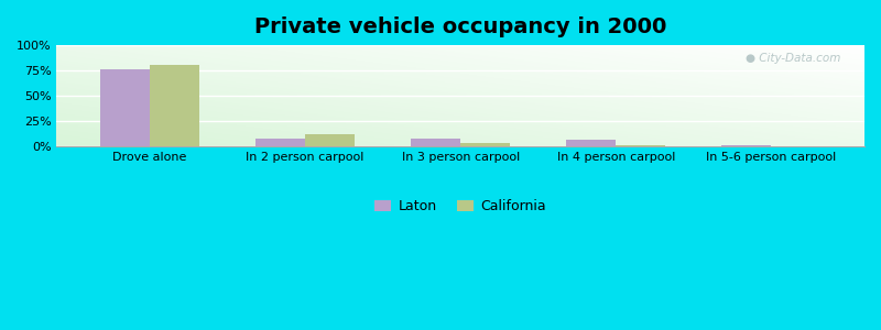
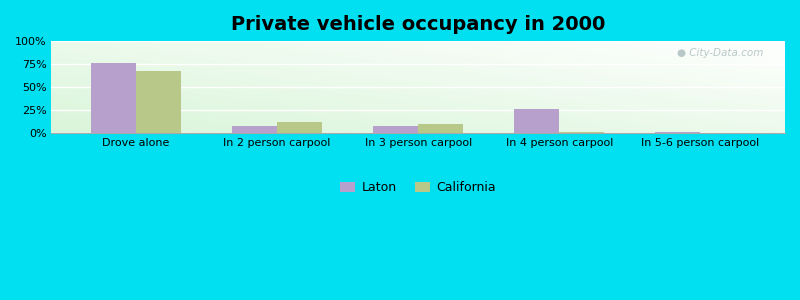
California/Drove alone: 80% -> 68%
California/In 3 person carpool: 4% -> 10%
Laton/In 4 person carpool: 7% -> 26%
